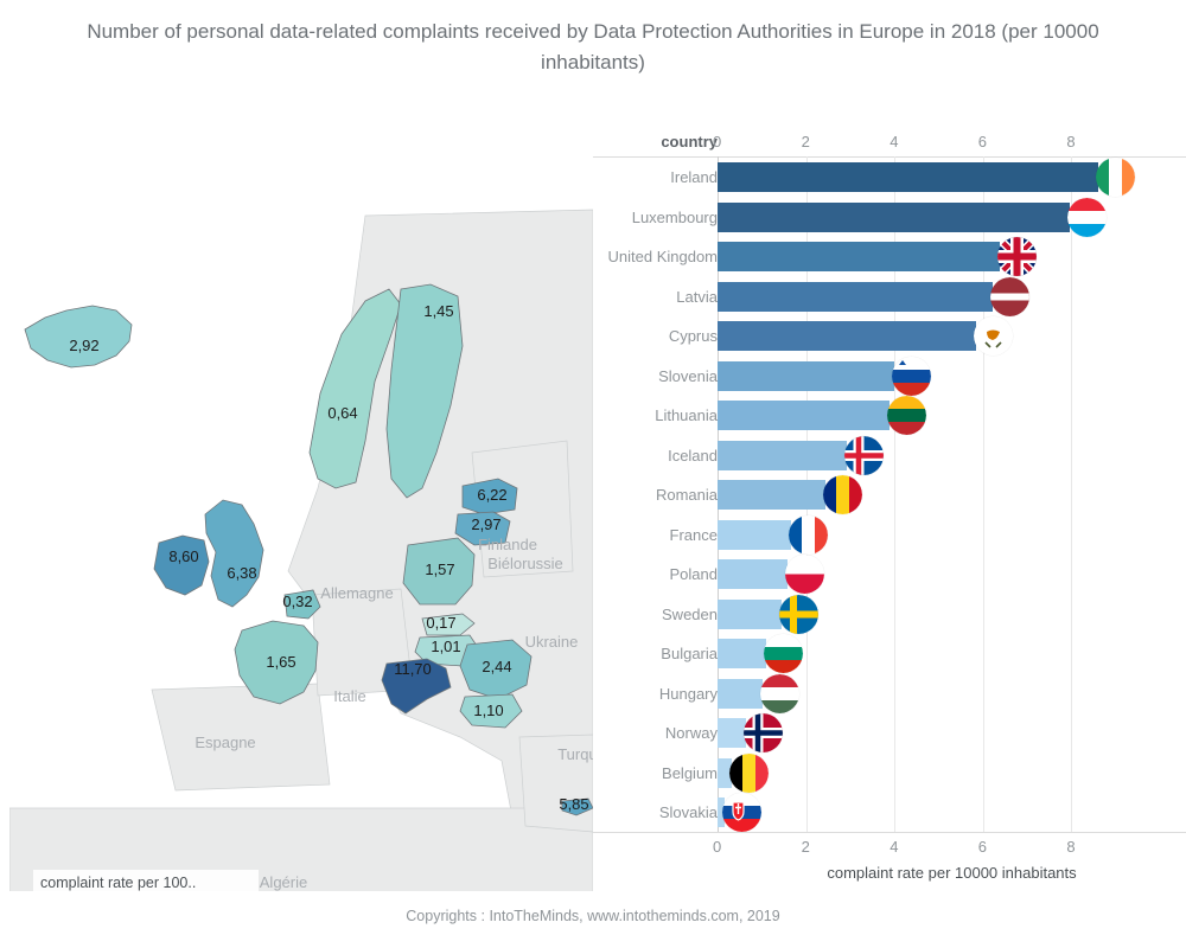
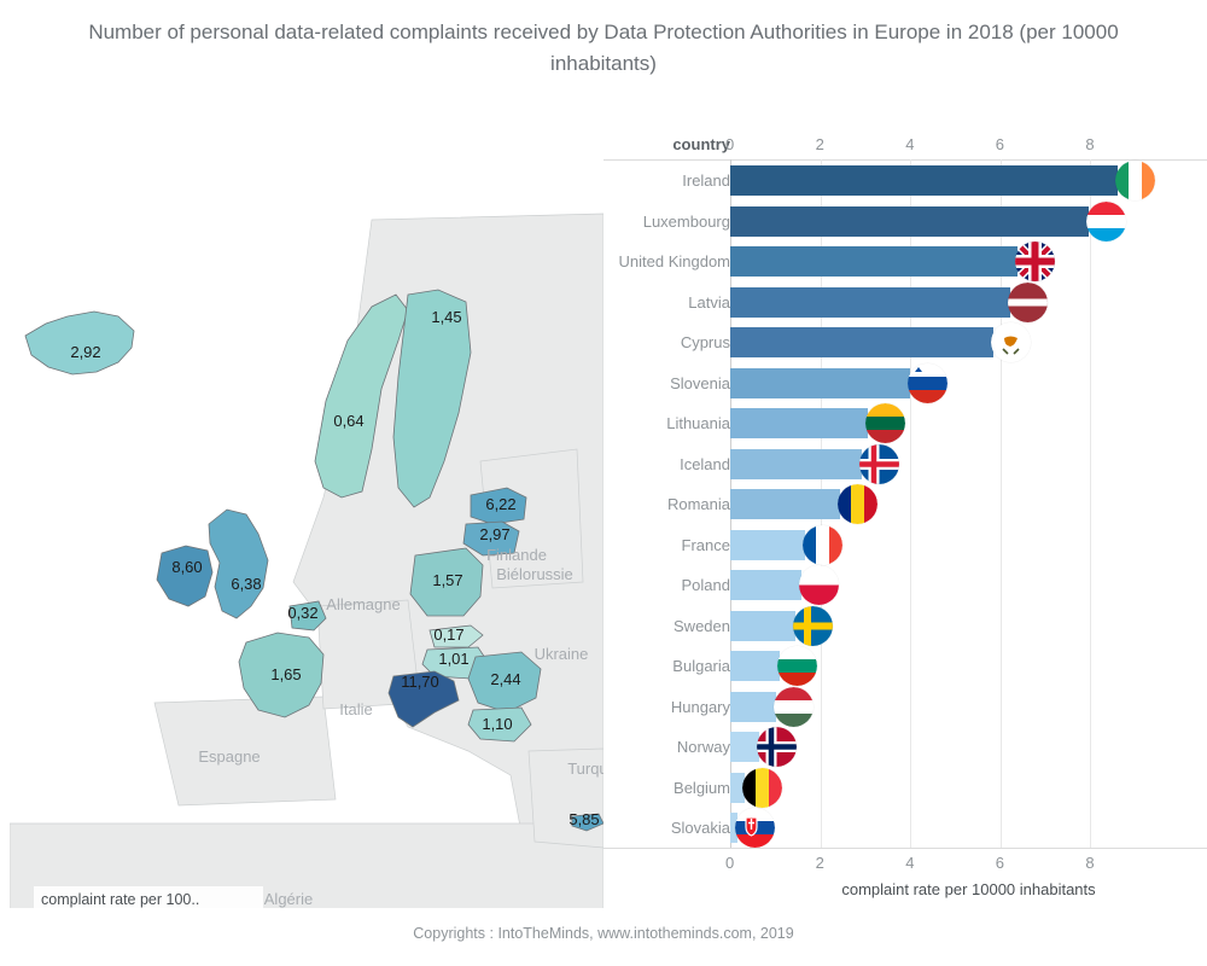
Lithuania: 3.9 -> 3.0
